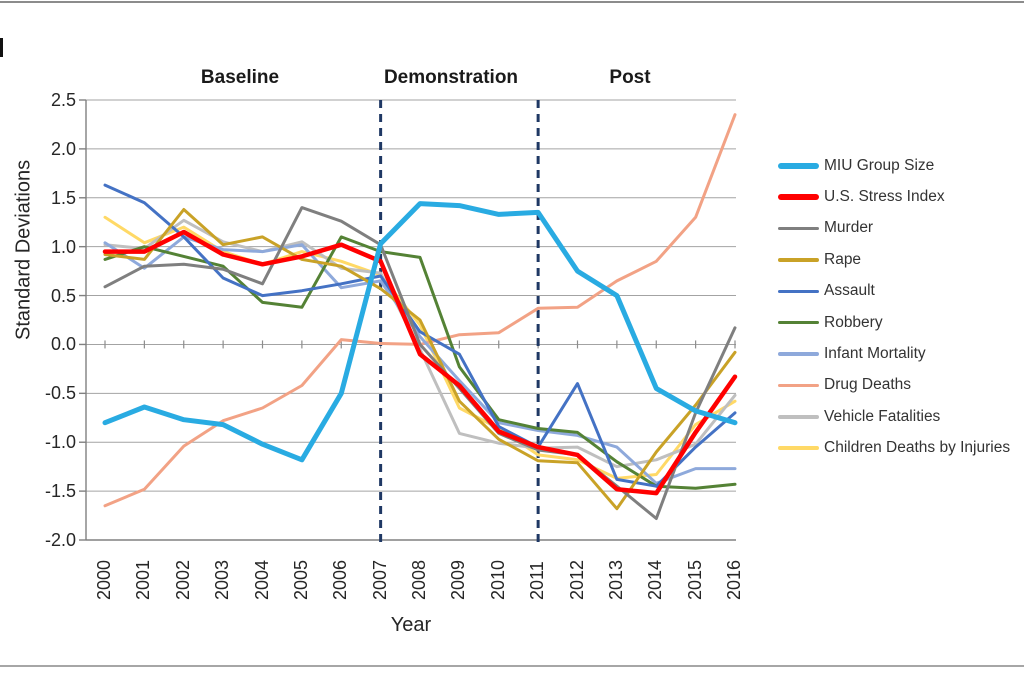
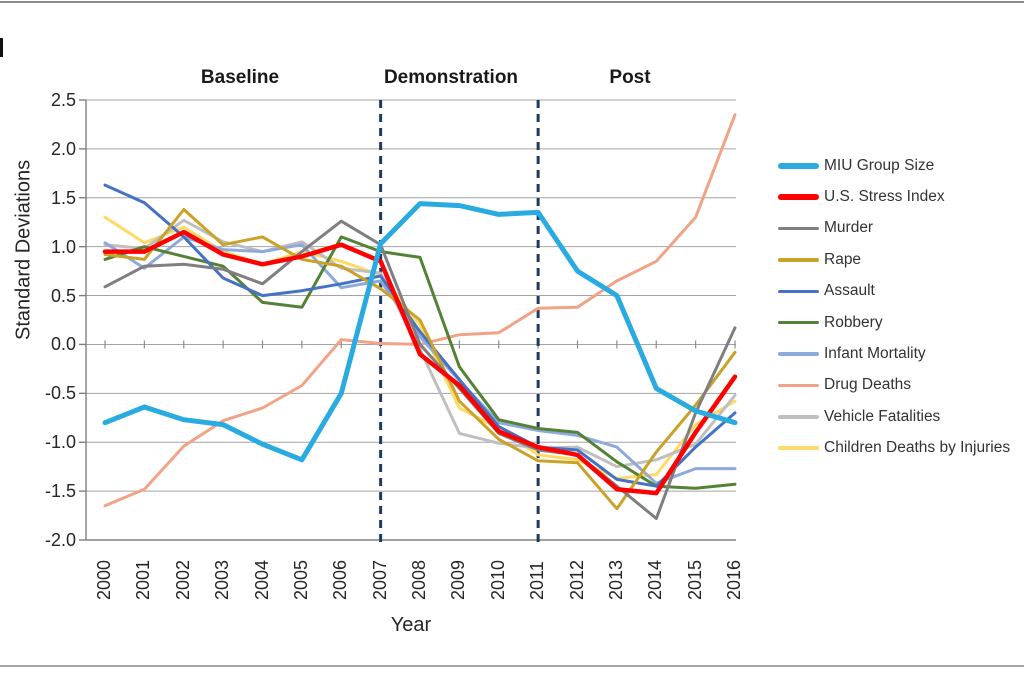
Murder/2005: 1.4 -> 0.9
Assault/2009: -0.1 -> -0.4
Assault/2012: -0.4 -> -1.1
